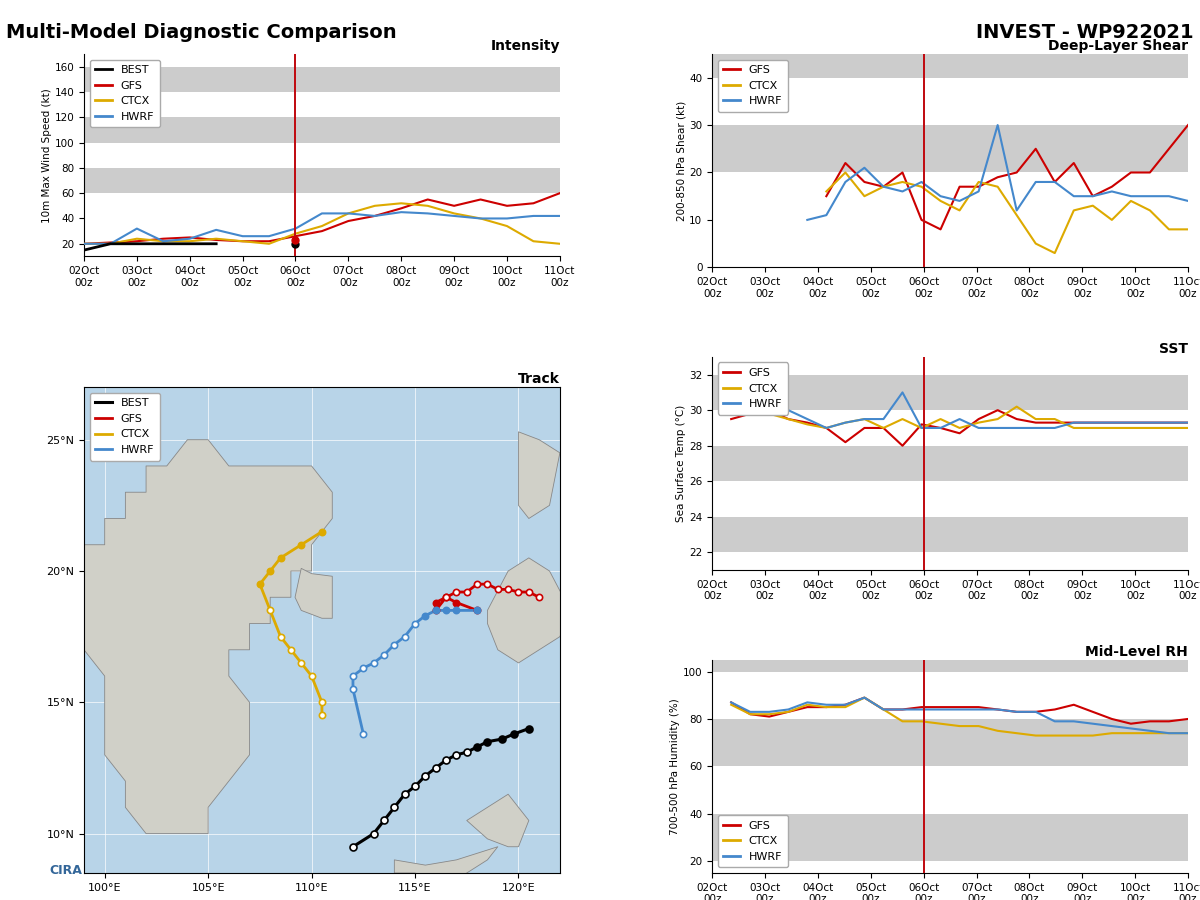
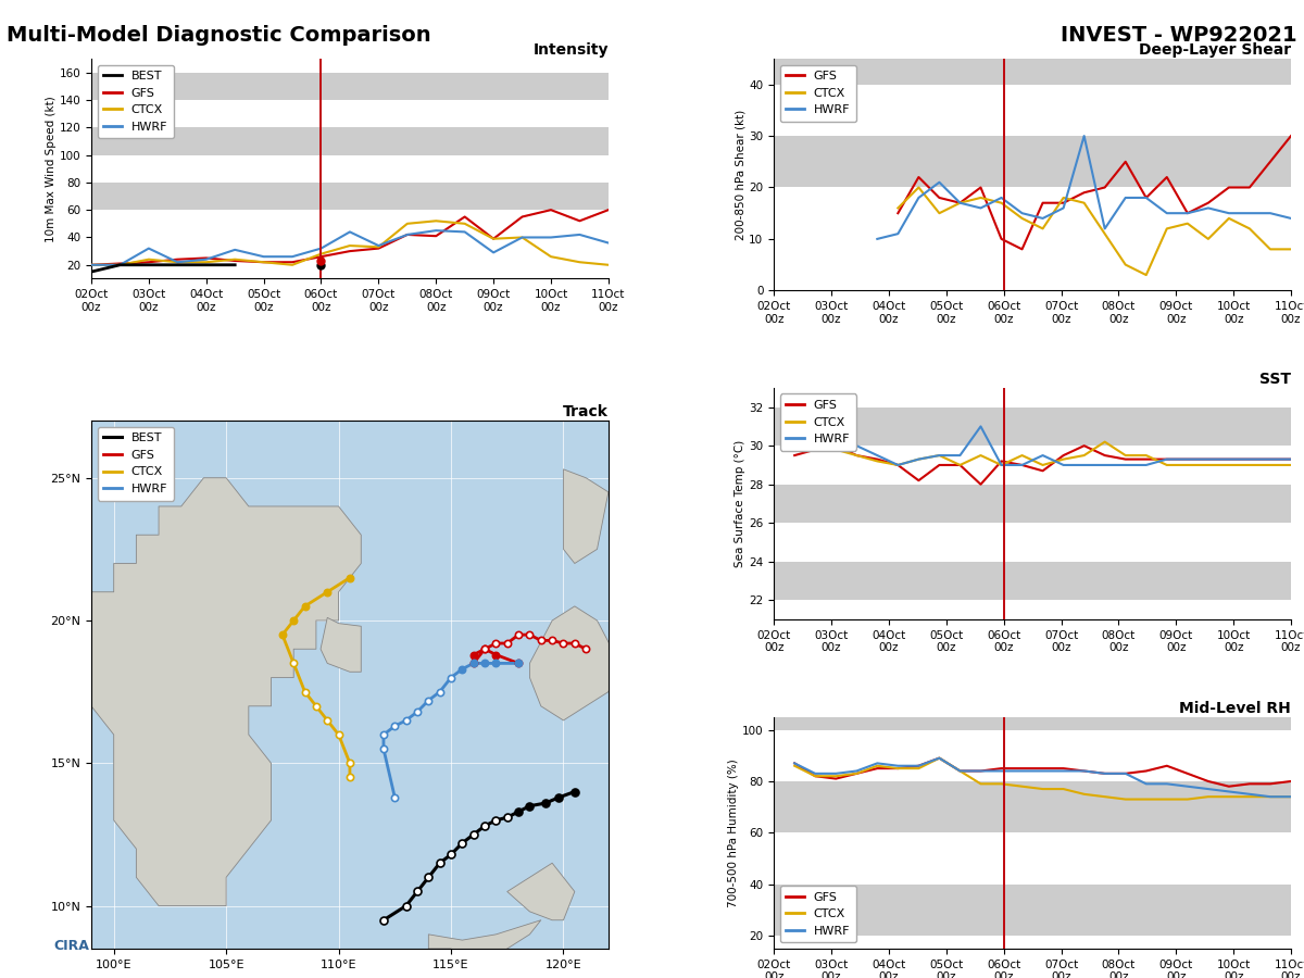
Intensity/GFS/07Oct 00z: 38 -> 32
Intensity/CTCX/07Oct 00z: 44 -> 33
Intensity/HWRF/07Oct 00z: 44 -> 34
Intensity/GFS/08Oct 00z: 48 -> 41
Intensity/GFS/09Oct 00z: 50 -> 39
Intensity/CTCX/09Oct 00z: 44 -> 39
Intensity/HWRF/09Oct 00z: 42 -> 29
Intensity/GFS/10Oct 00z: 50 -> 60
Intensity/CTCX/10Oct 00z: 34 -> 26
Intensity/HWRF/11Oct 00z: 42 -> 36
